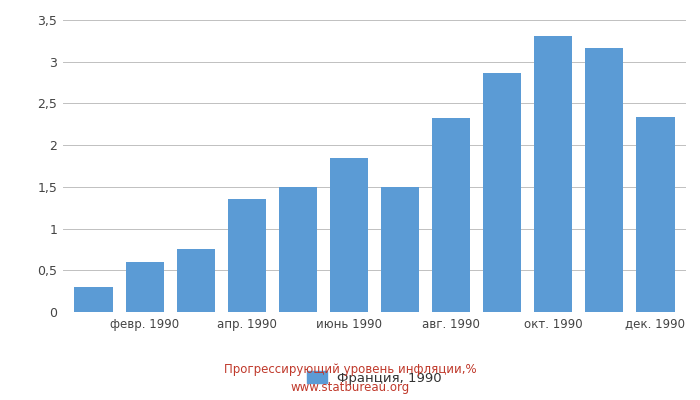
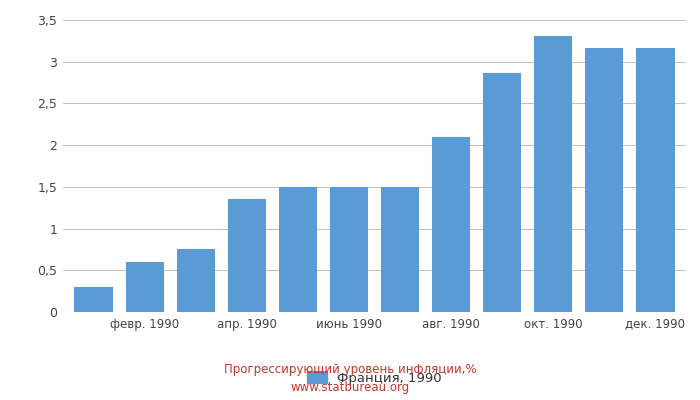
июнь 1990: 1,84 -> 1,50
авг. 1990: 2,32 -> 2,10
дек. 1990: 2,34 -> 3,16
